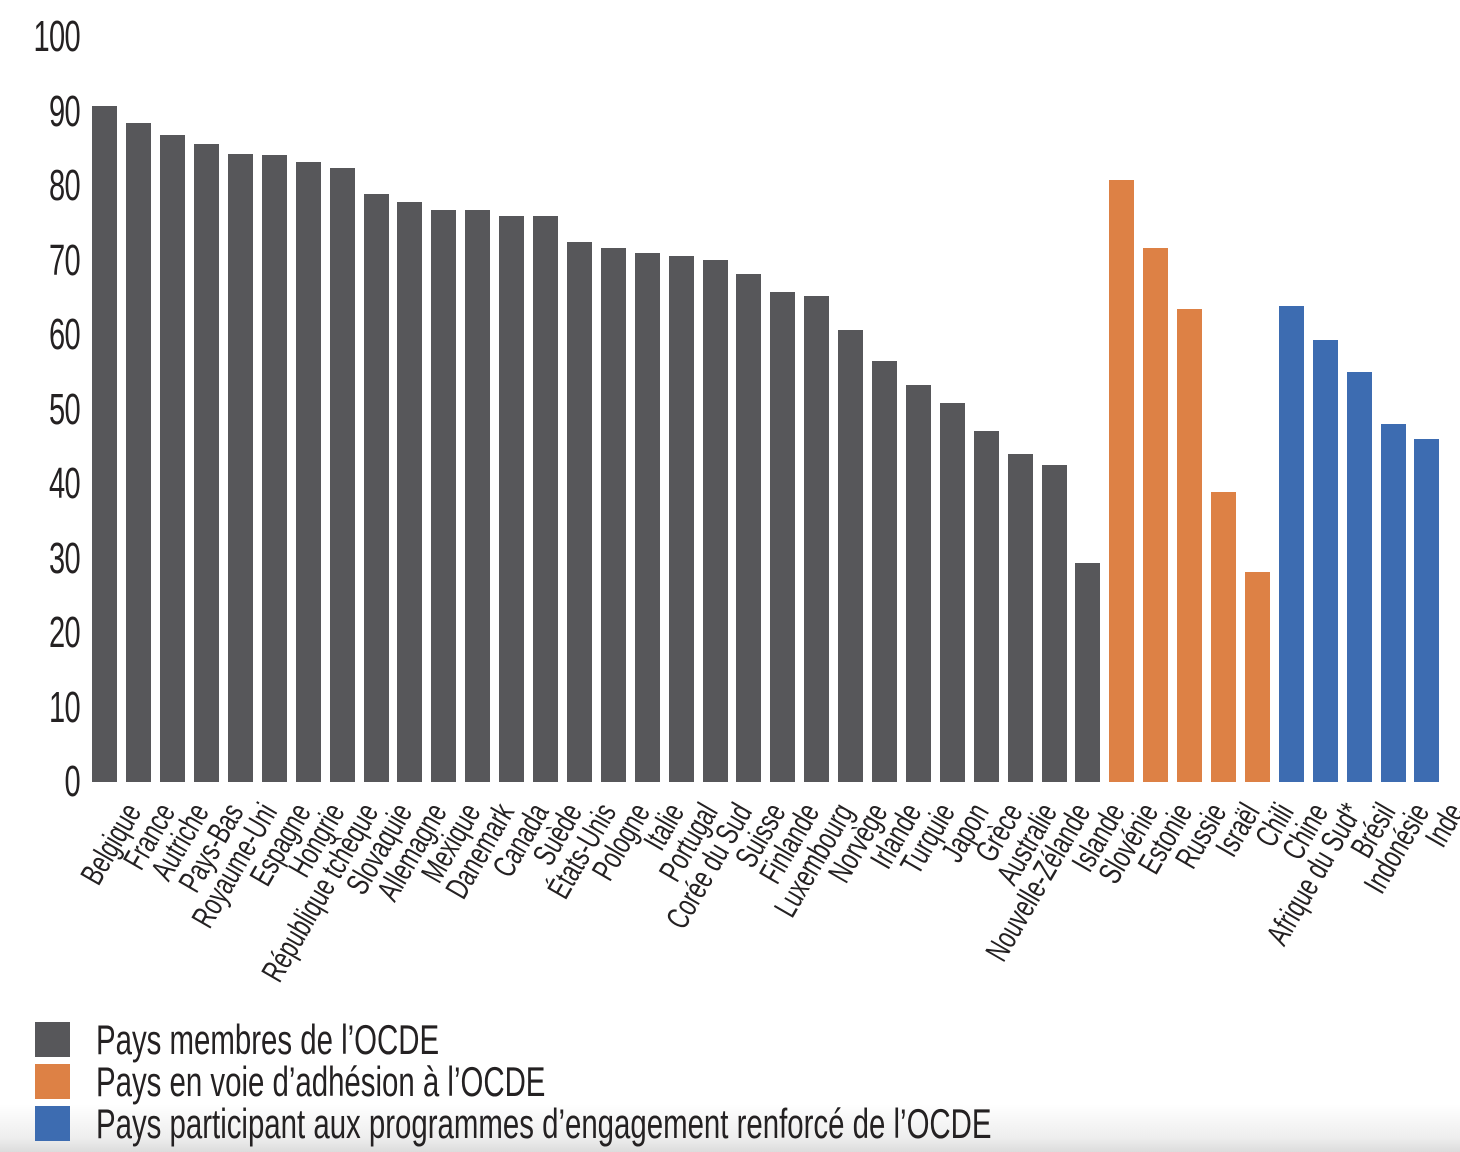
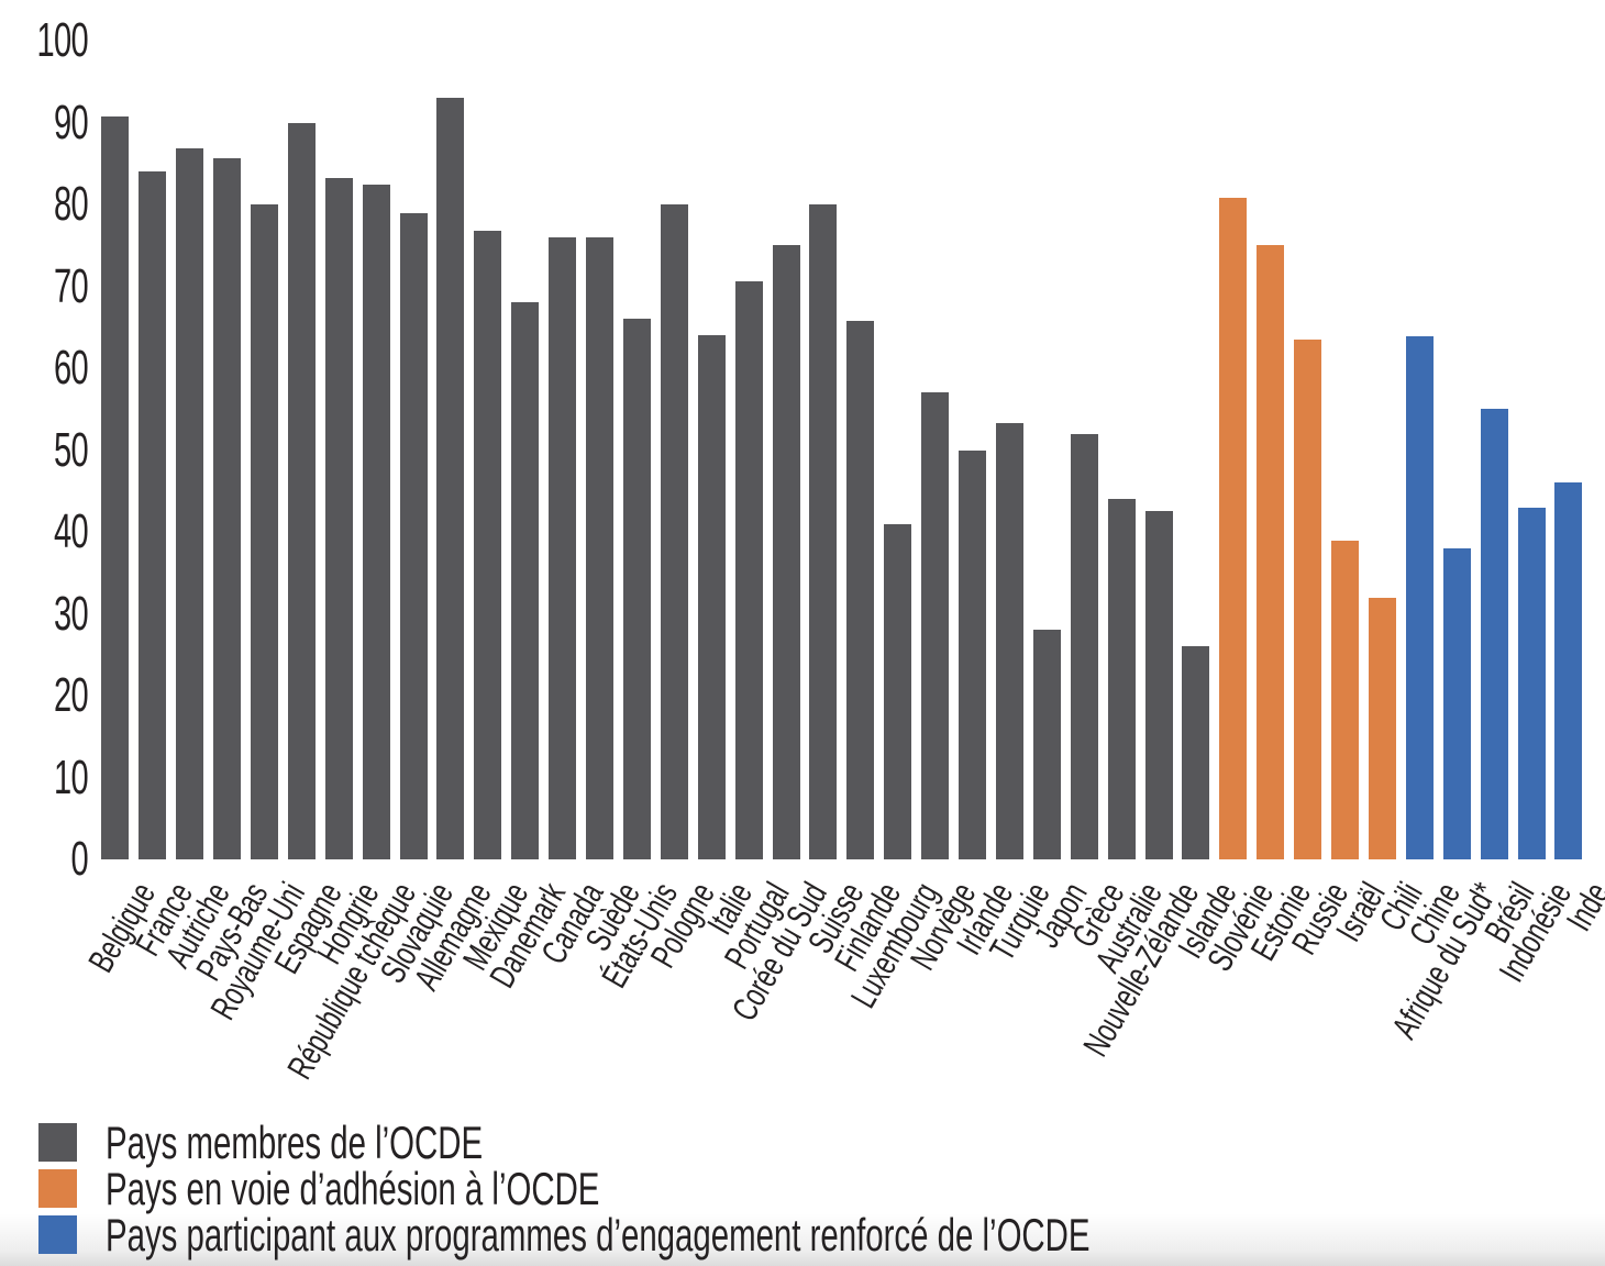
France: 88 -> 84
Royaume-Uni: 84 -> 80
Espagne: 84 -> 90
Allemagne: 78 -> 93
Danemark: 77 -> 68
États-Unis: 72 -> 66
Pologne: 72 -> 80
Italie: 71 -> 64
Corée du Sud: 70 -> 75
Suisse: 68 -> 80
Luxembourg: 65 -> 41
Norvège: 61 -> 57
Irlande: 56 -> 50
Japon: 51 -> 28
Grèce: 47 -> 52
Islande: 29 -> 26
Estonie: 72 -> 75
Chili: 28 -> 32
Afrique du Sud*: 59 -> 38
Indonésie: 48 -> 43
